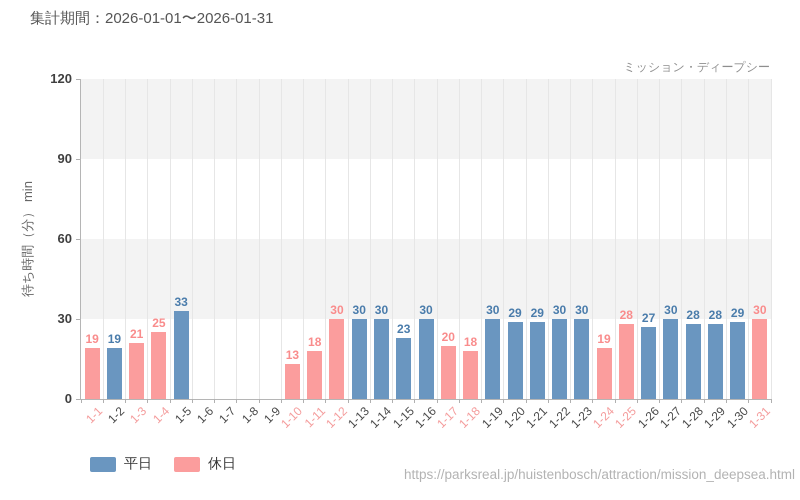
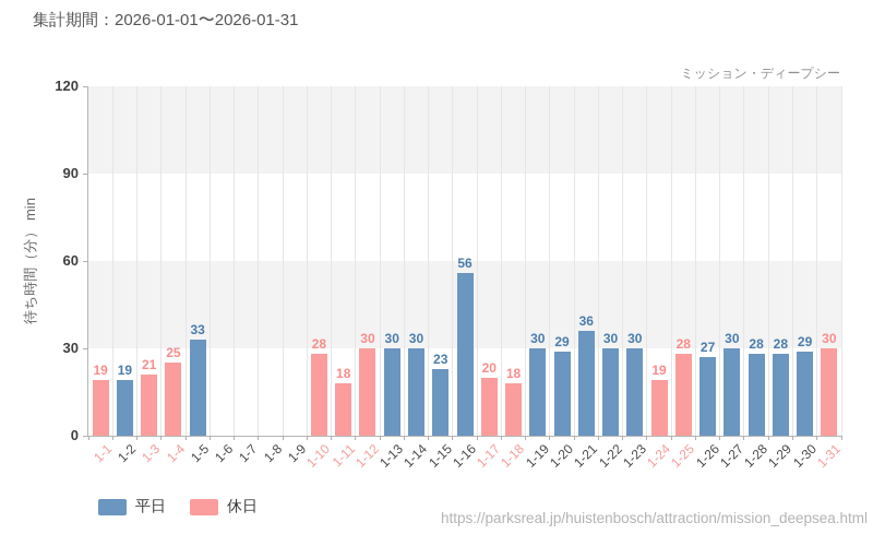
休日/1-10: 13 -> 28
平日/1-16: 30 -> 56
平日/1-21: 29 -> 36
